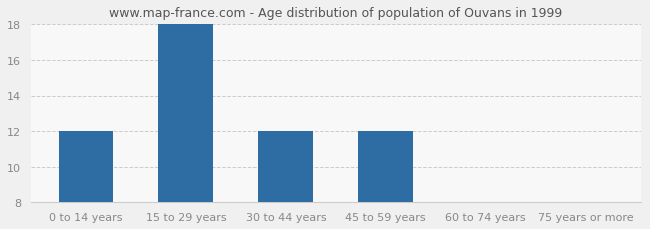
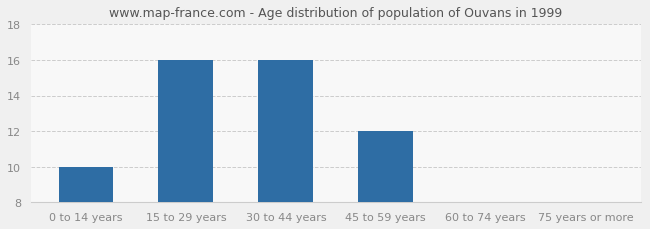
0 to 14 years: 12 -> 10
15 to 29 years: 18 -> 16
30 to 44 years: 12 -> 16
